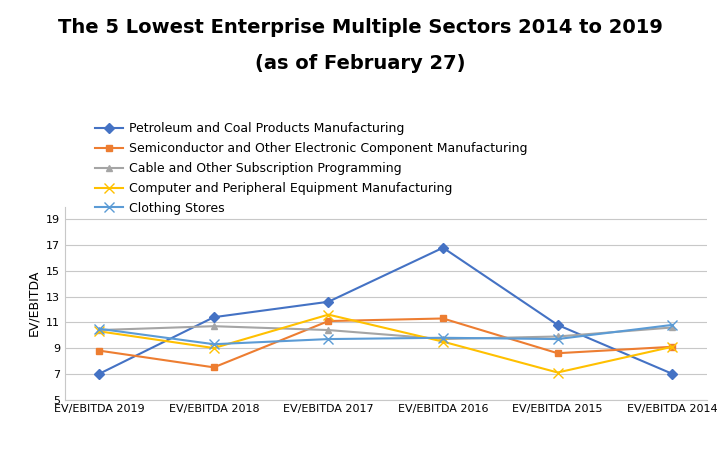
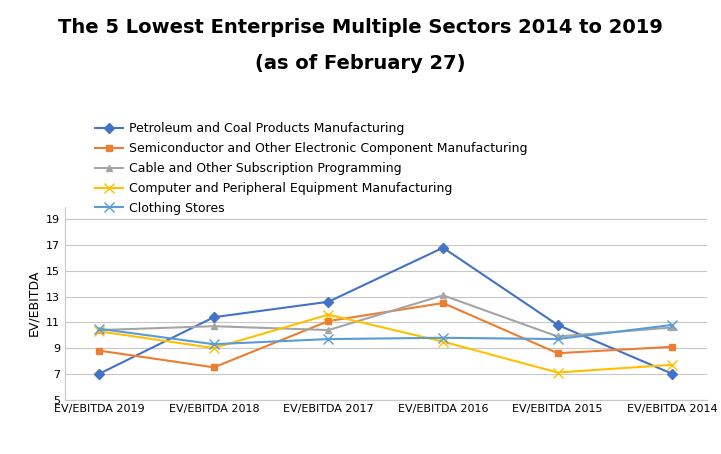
Semiconductor and Other Electronic Component Manufacturing/EV/EBITDA 2016: 11.3 -> 12.5
Cable and Other Subscription Programming/EV/EBITDA 2016: 9.7 -> 13.1
Computer and Peripheral Equipment Manufacturing/EV/EBITDA 2014: 9.1 -> 7.7
